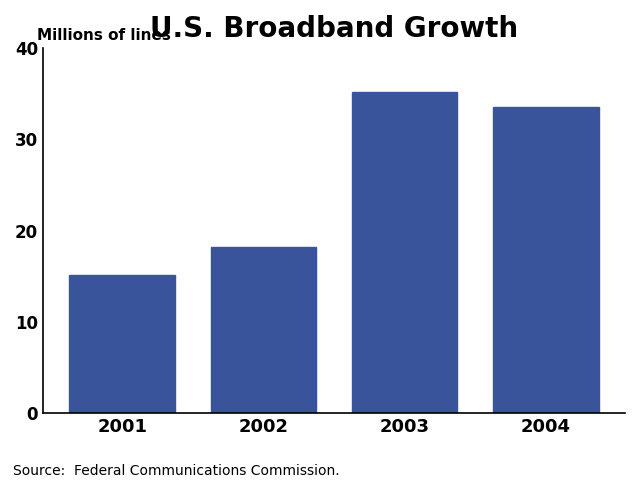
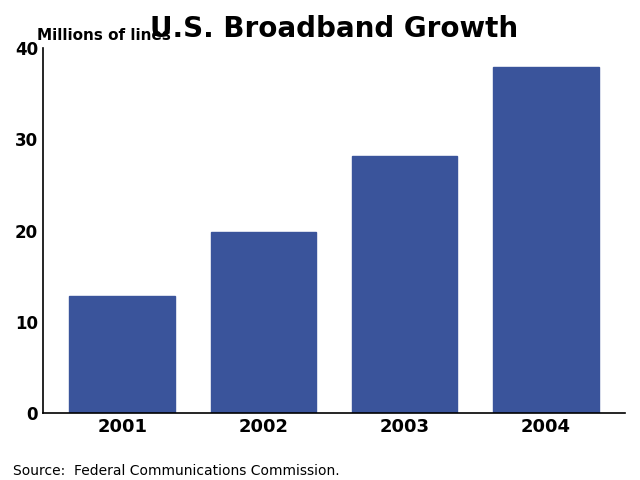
2001: 15.2 -> 12.8
2002: 18.2 -> 19.9
2003: 35.2 -> 28.2
2004: 33.6 -> 37.9
